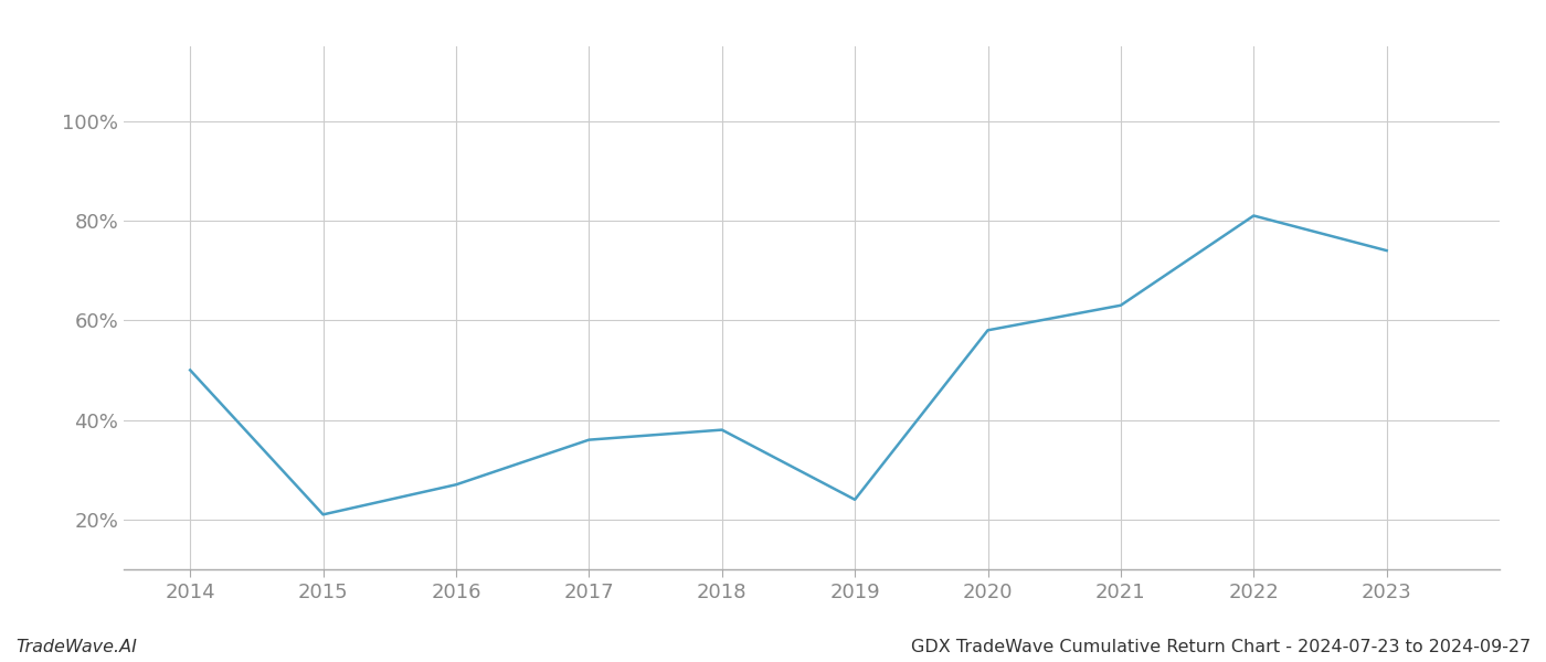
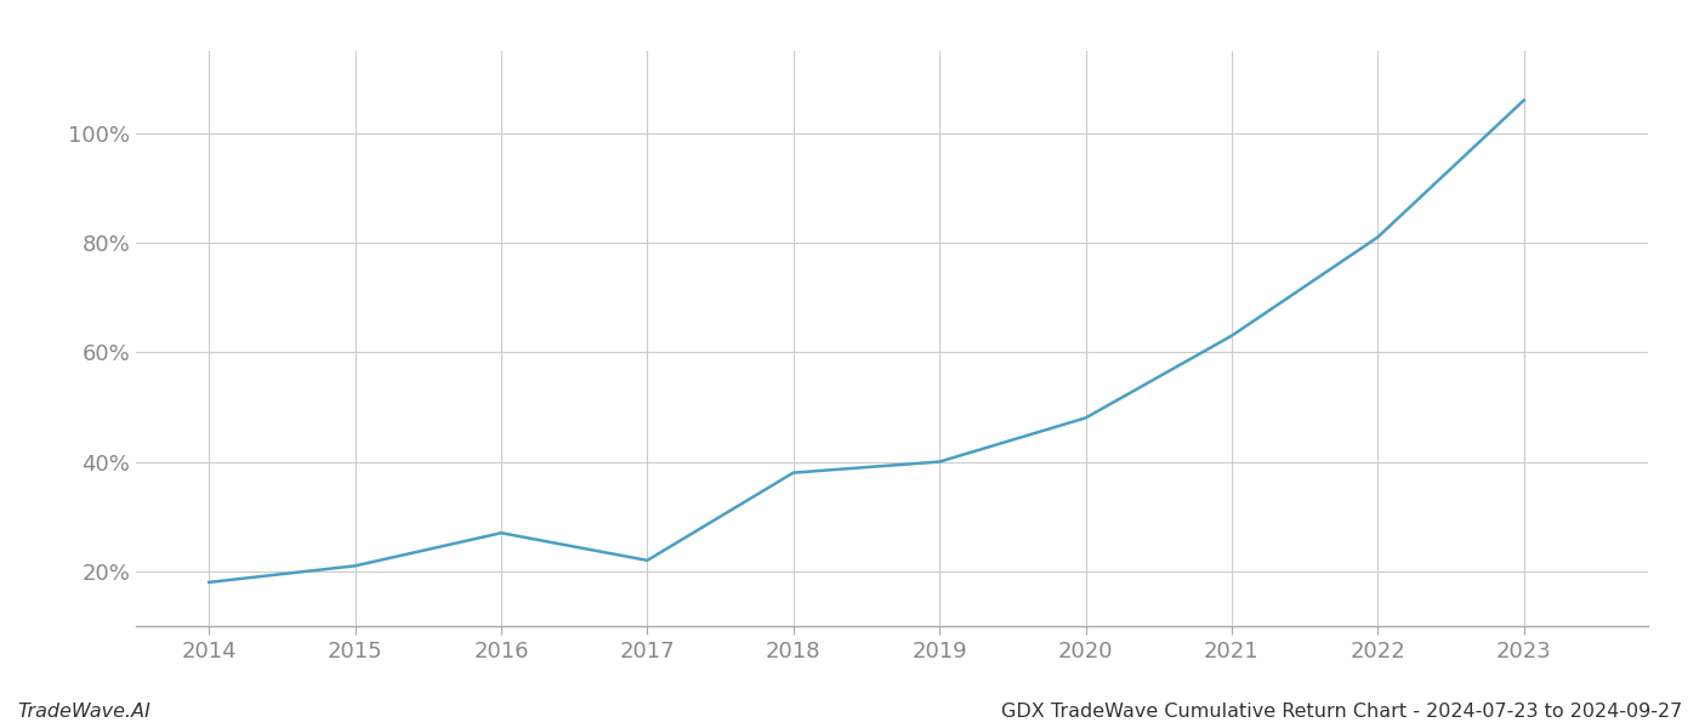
2014: 50% -> 18%
2017: 36% -> 22%
2019: 24% -> 40%
2020: 58% -> 48%
2023: 74% -> 106%
